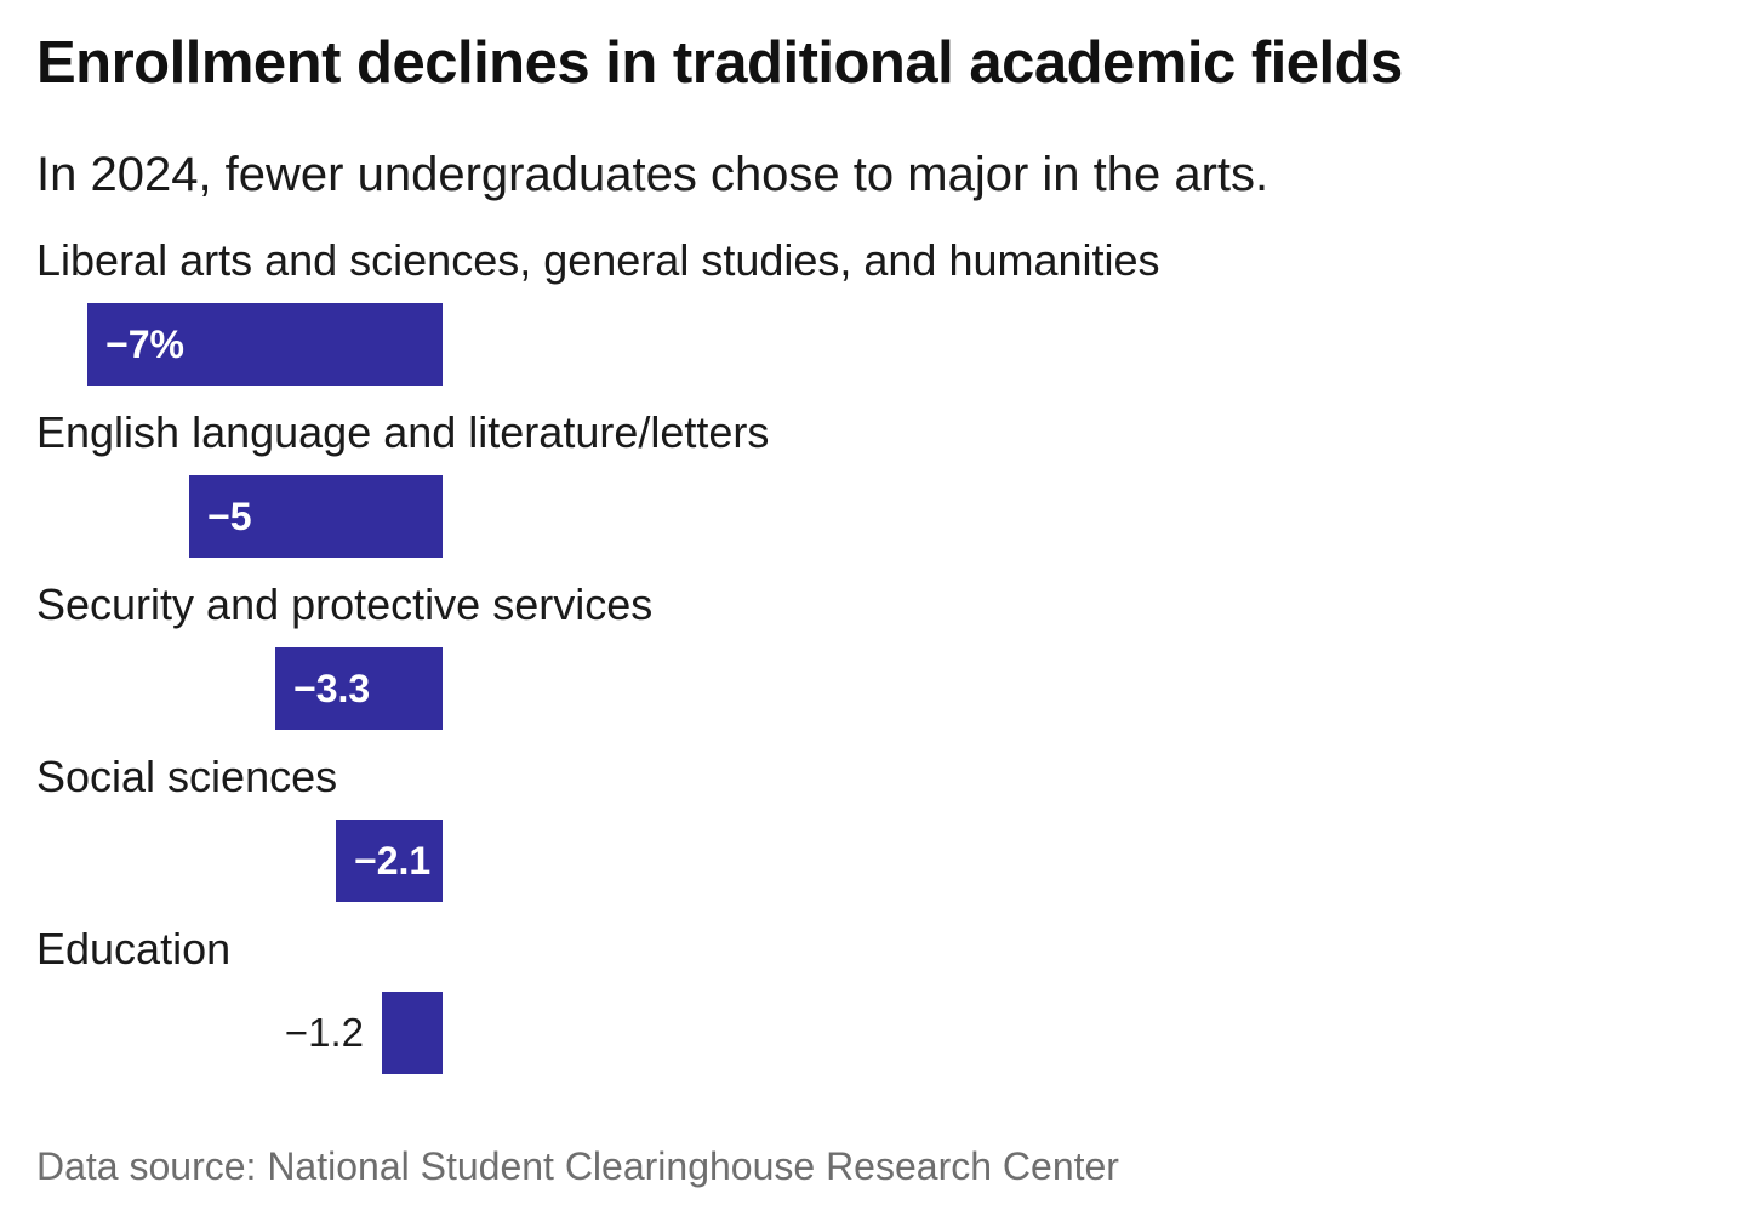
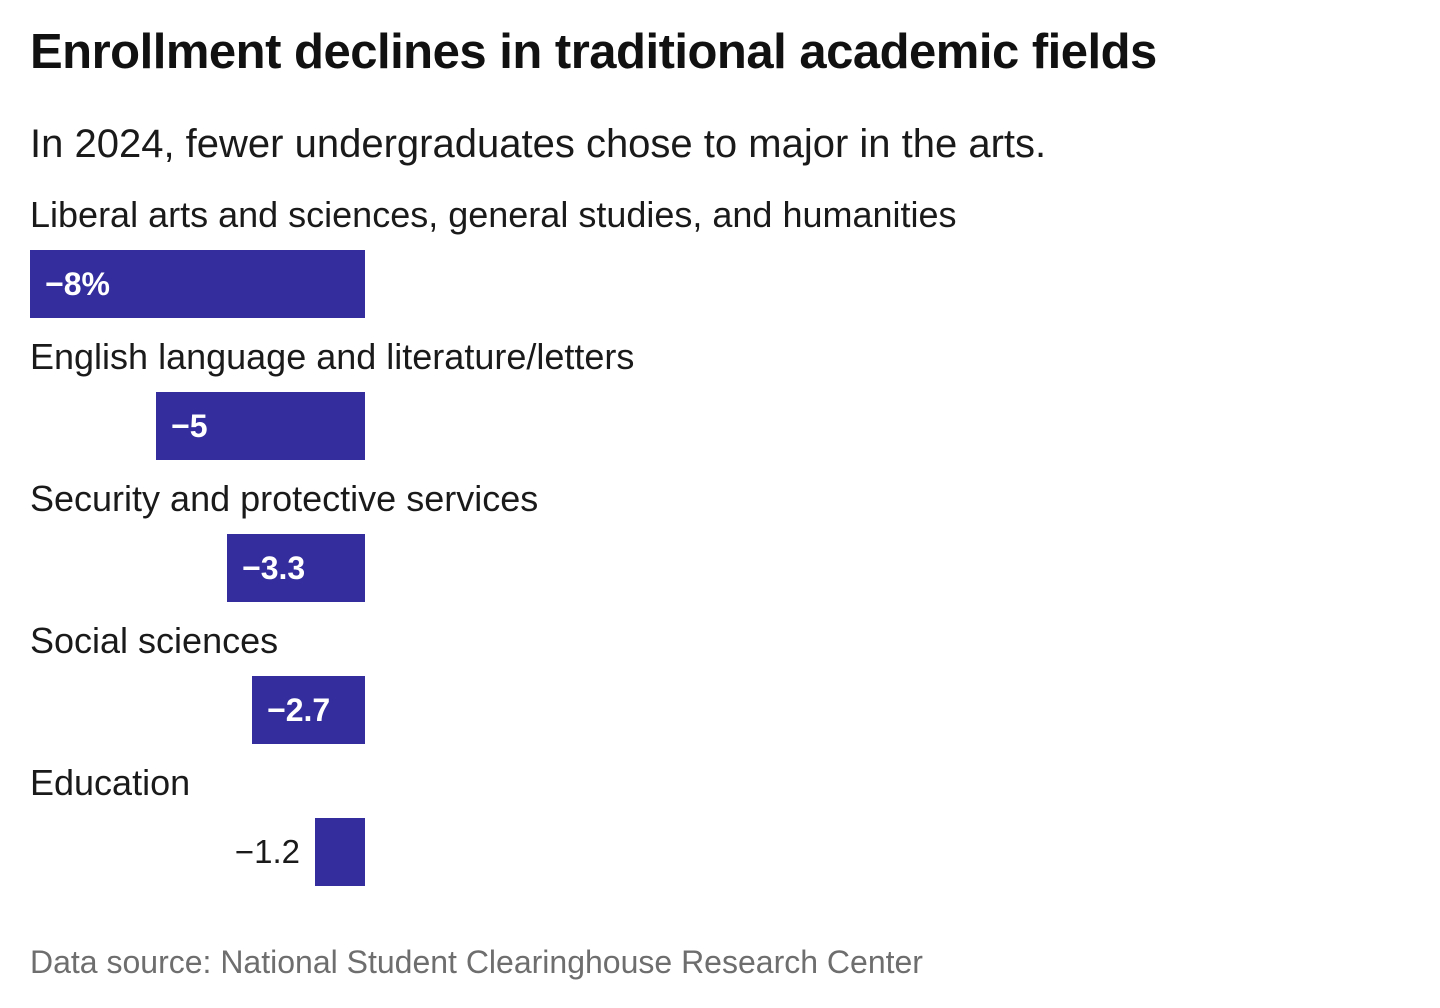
Liberal arts and sciences, general studies, and humanities: −7% -> −8%
Social sciences: −2.1 -> −2.7
